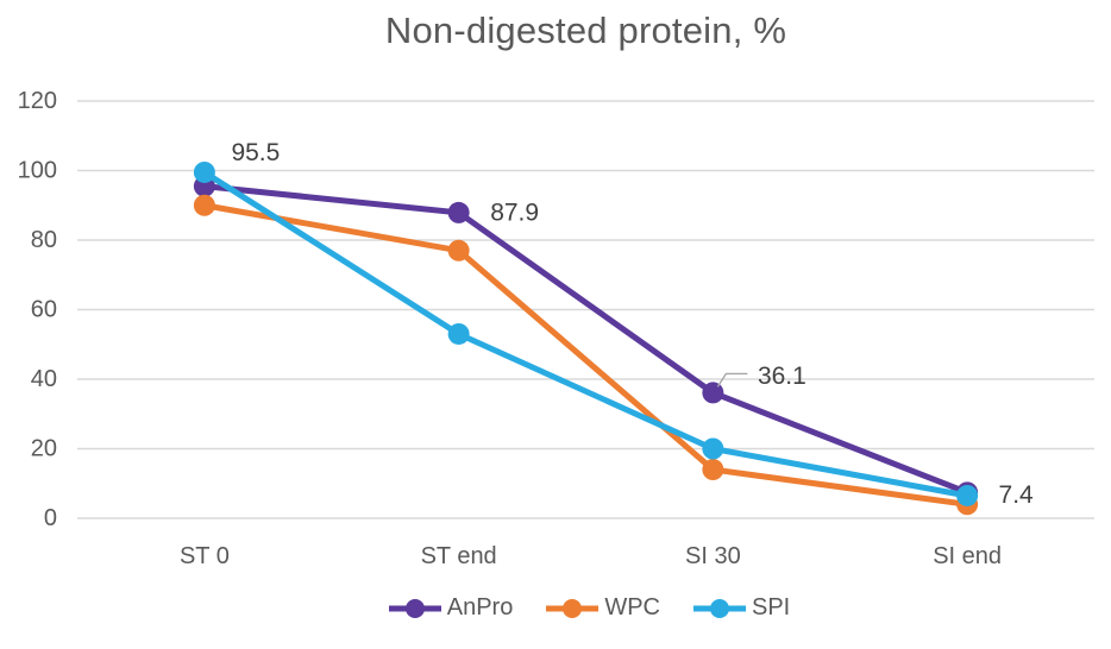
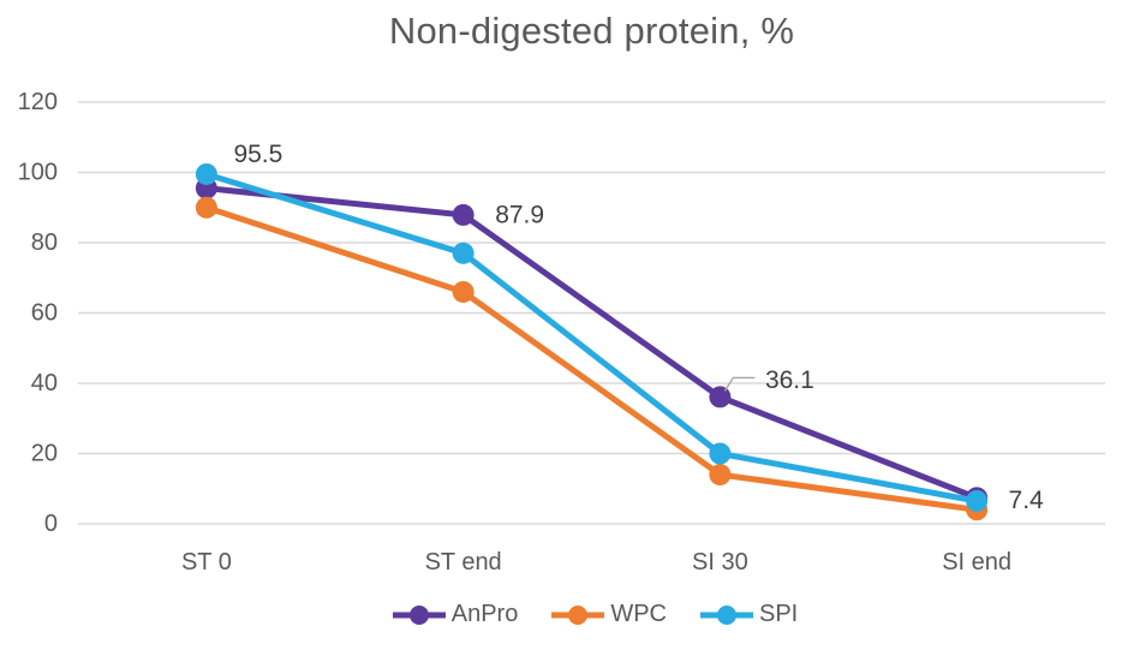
WPC/ST end: 77 -> 66
SPI/ST end: 53 -> 77
